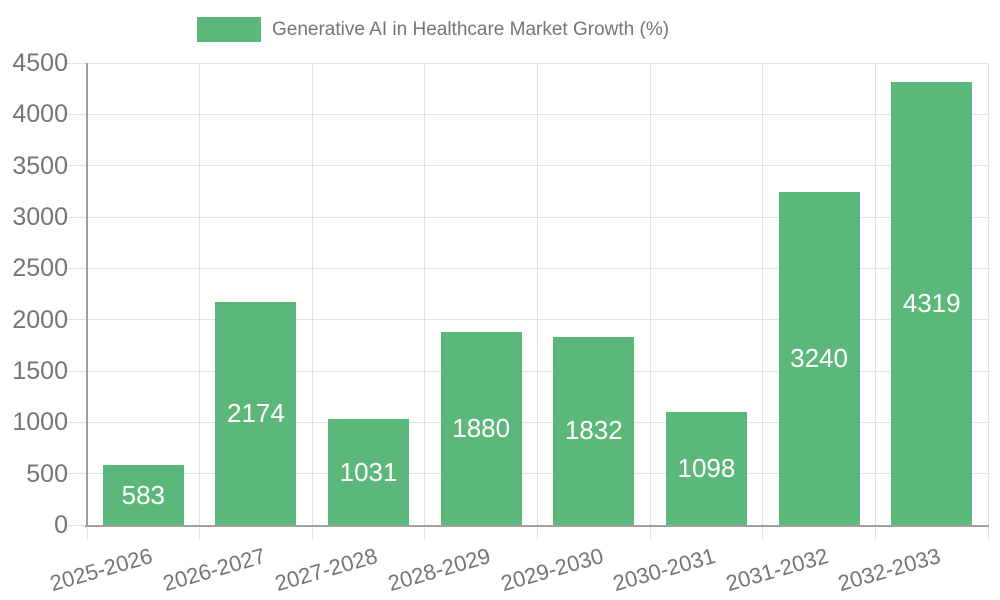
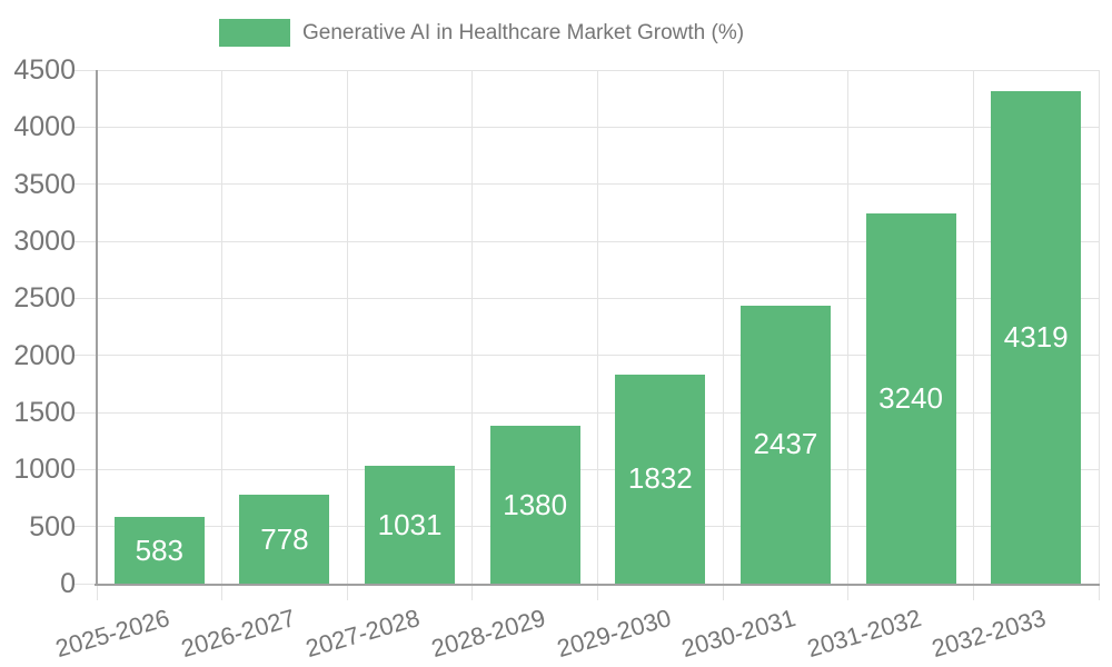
2026-2027: 2174 -> 778
2028-2029: 1880 -> 1380
2030-2031: 1098 -> 2437
